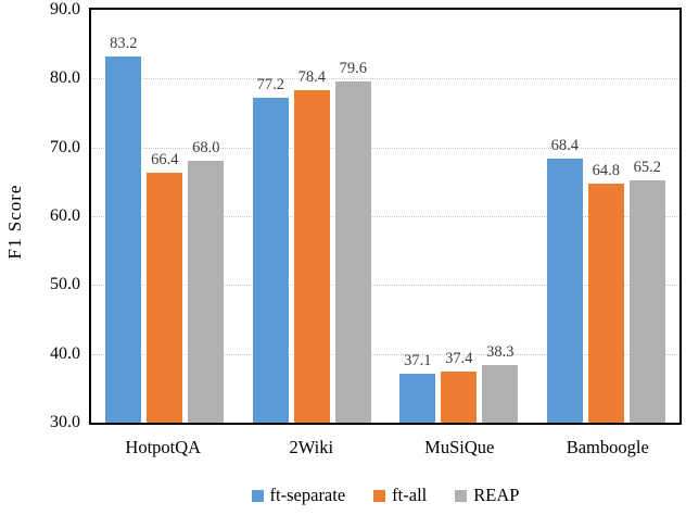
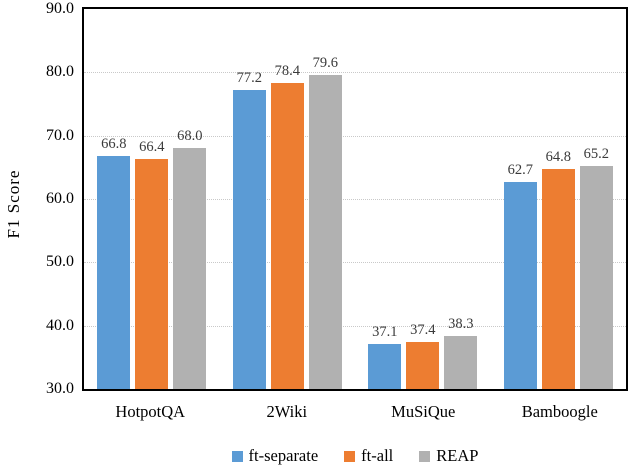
ft-separate/HotpotQA: 83.2 -> 66.8
ft-separate/Bamboogle: 68.4 -> 62.7
